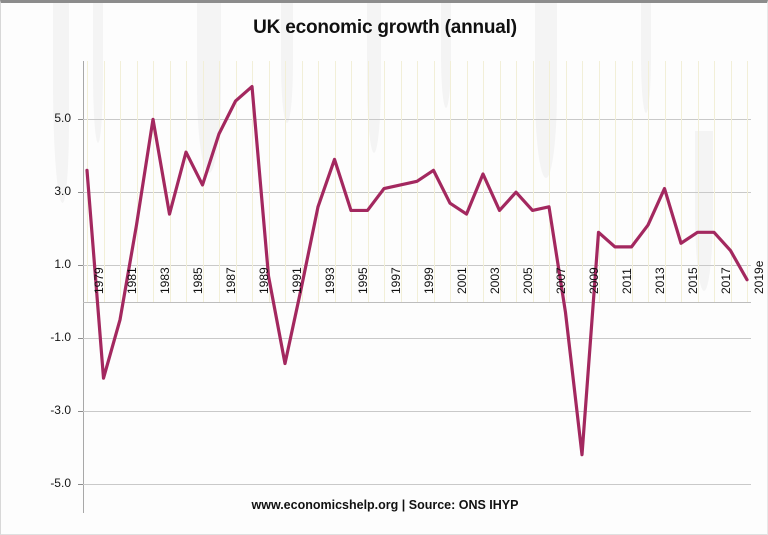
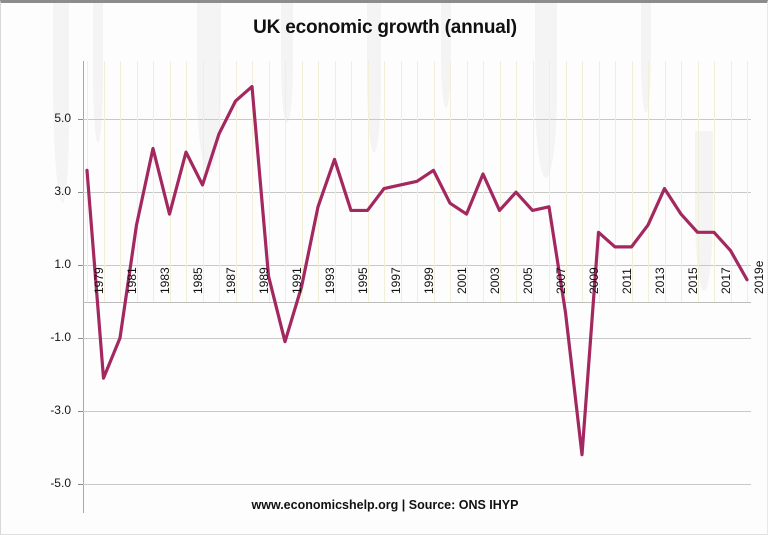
1981: -0.5 -> -1.0
1983: 5.0 -> 4.2
1991: -1.7 -> -1.1
2015: 1.6 -> 2.4
